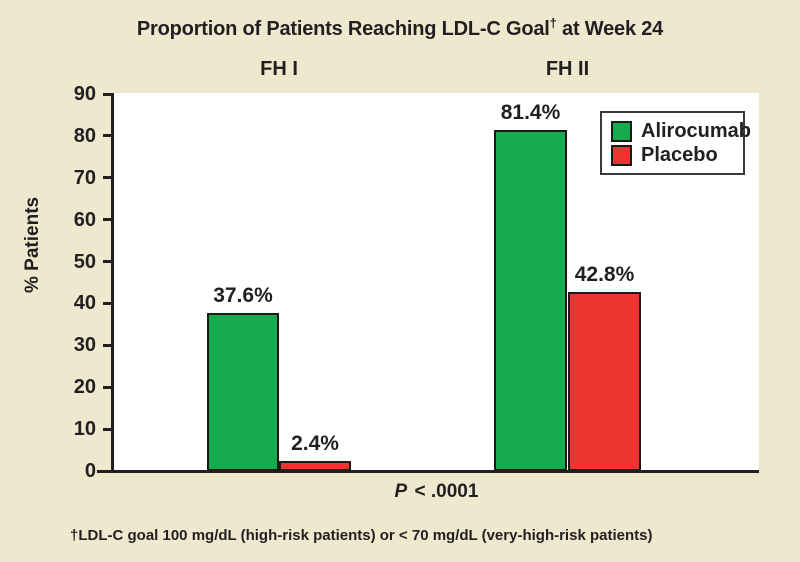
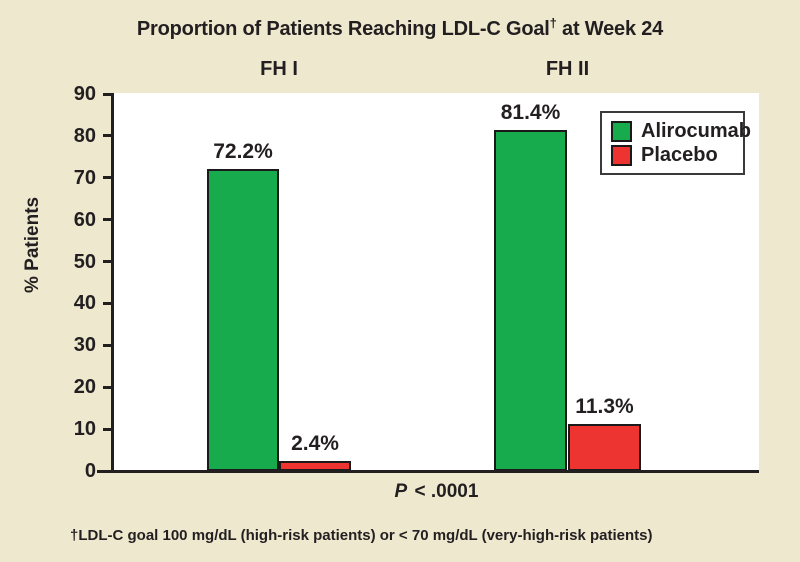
Alirocumab/FH I: 37.6% -> 72.2%
Placebo/FH II: 42.8% -> 11.3%
